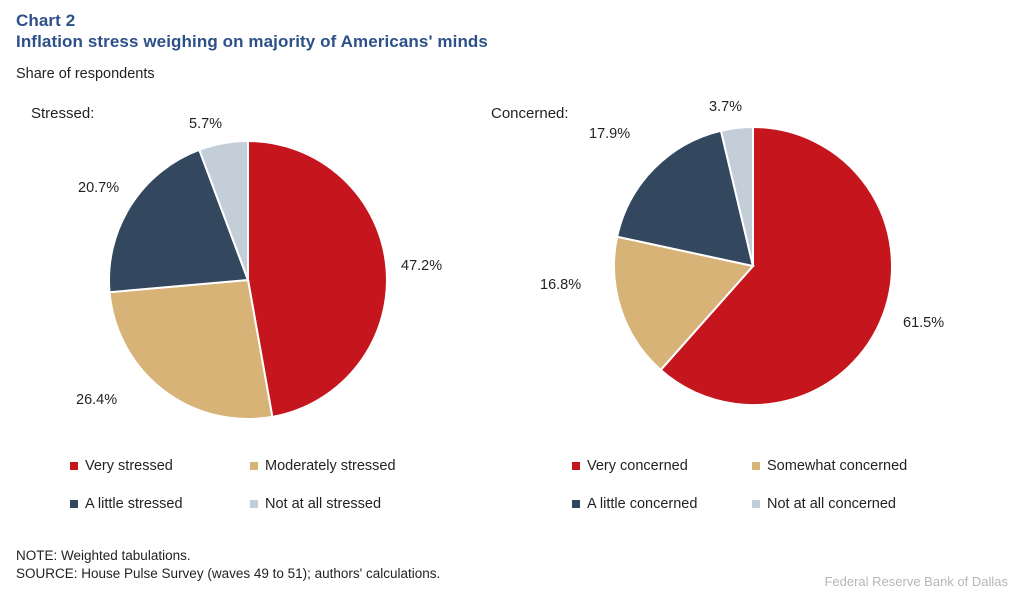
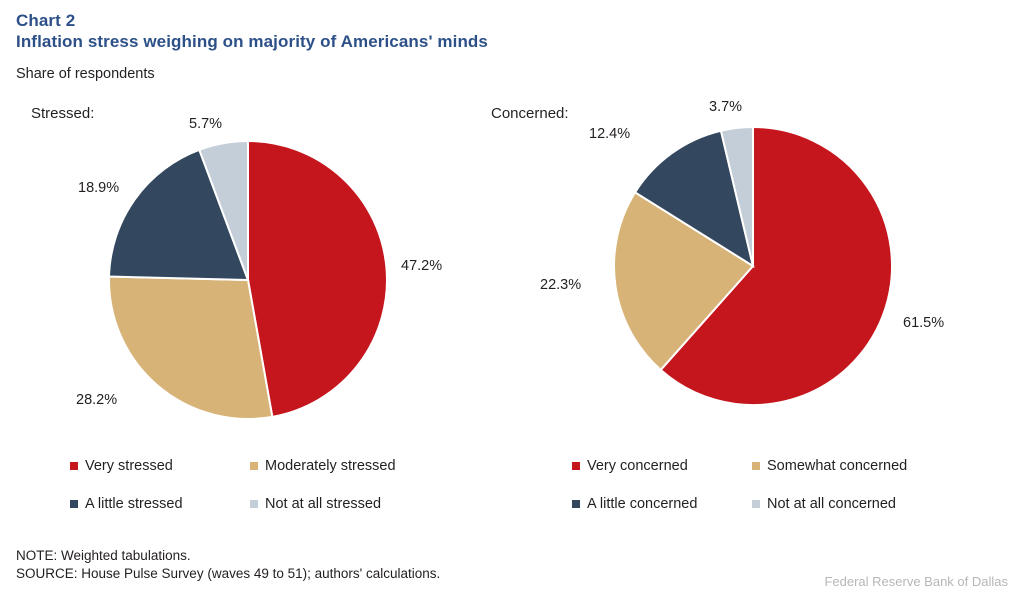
Stressed:/Moderately stressed: 26.4% -> 28.2%
Stressed:/A little stressed: 20.7% -> 18.9%
Concerned:/Somewhat concerned: 16.8% -> 22.3%
Concerned:/A little concerned: 17.9% -> 12.4%
